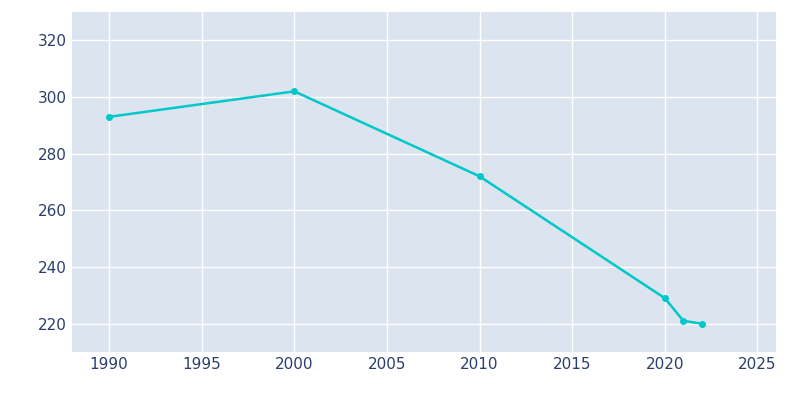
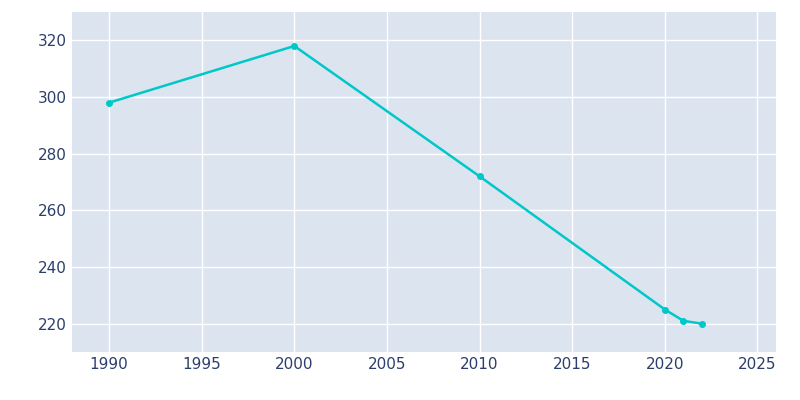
1990: 293 -> 298
2000: 302 -> 318
2020: 229 -> 225
